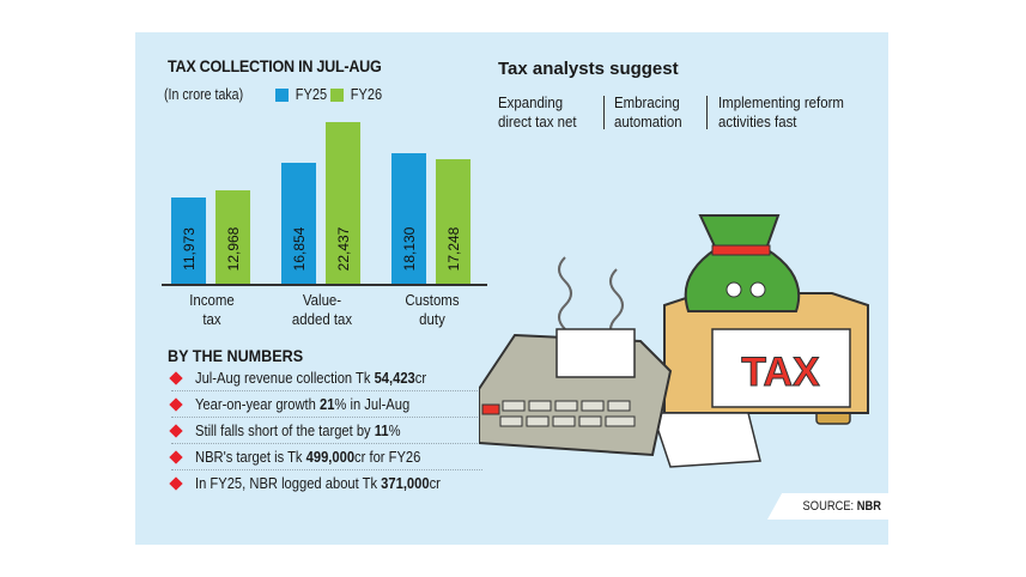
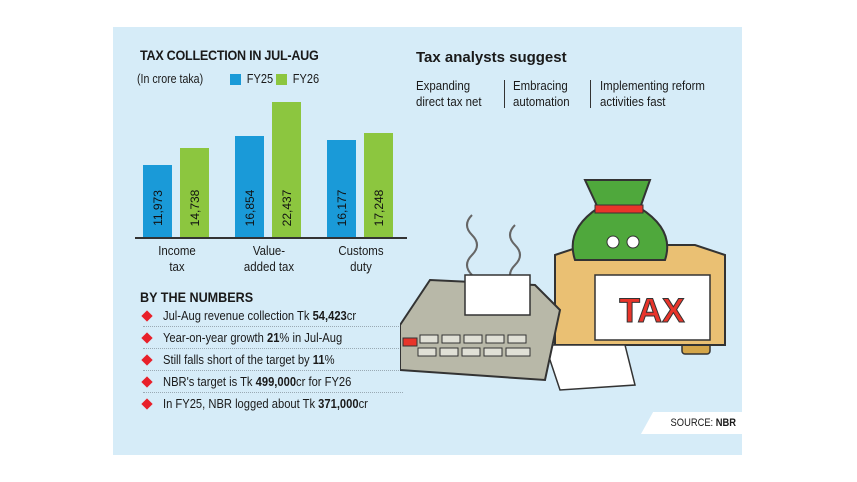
FY26/Income tax: 12,968 -> 14,738
FY25/Customs duty: 18,130 -> 16,177
